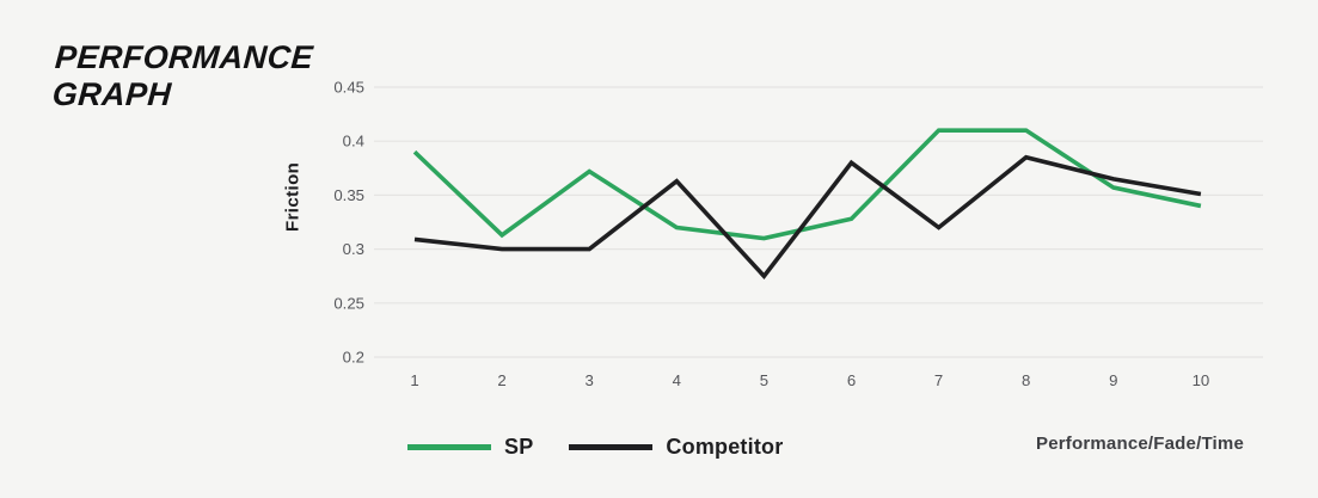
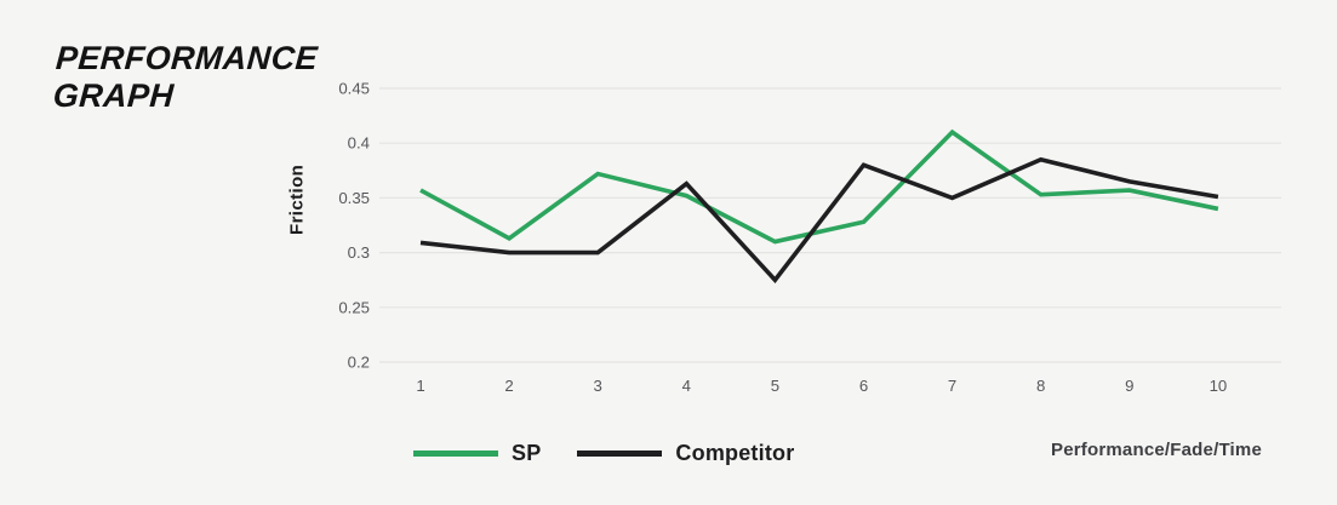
SP/1: 0.39 -> 0.36
SP/4: 0.32 -> 0.35
Competitor/7: 0.32 -> 0.35
SP/8: 0.41 -> 0.35
